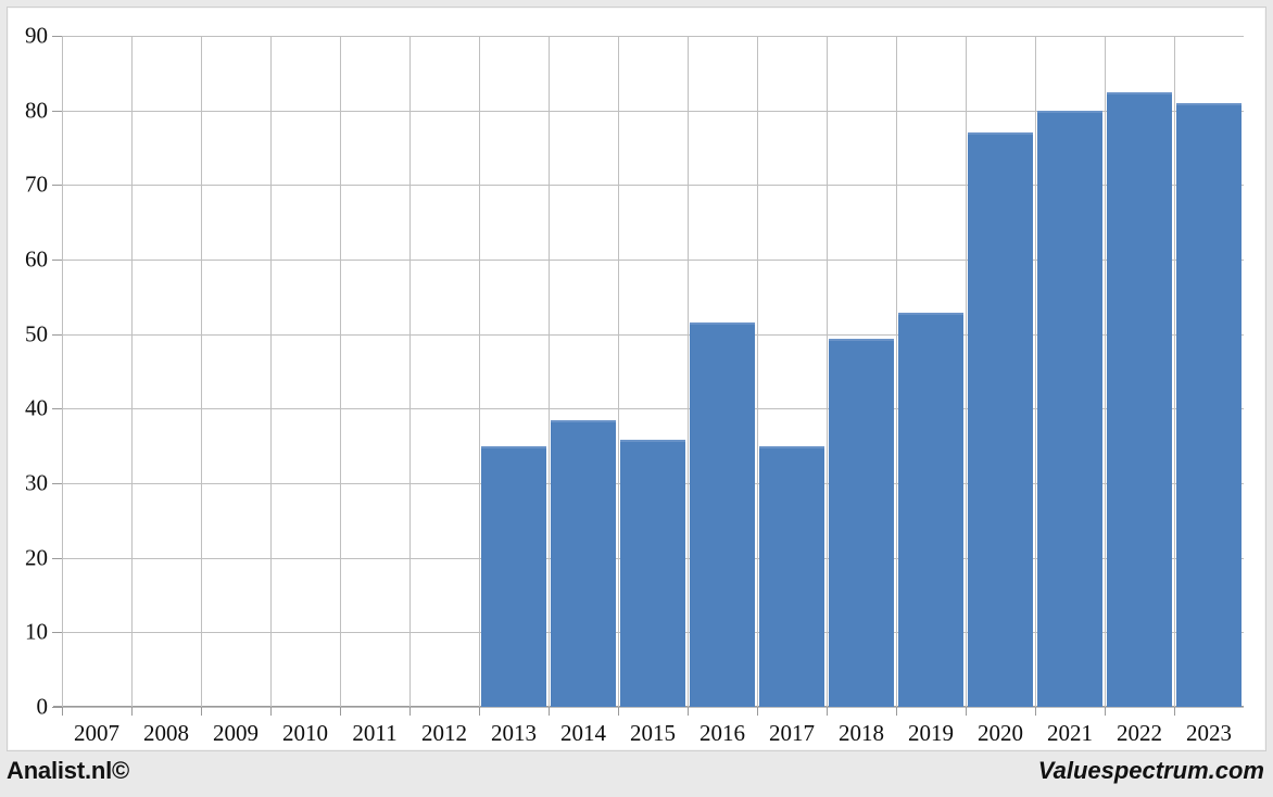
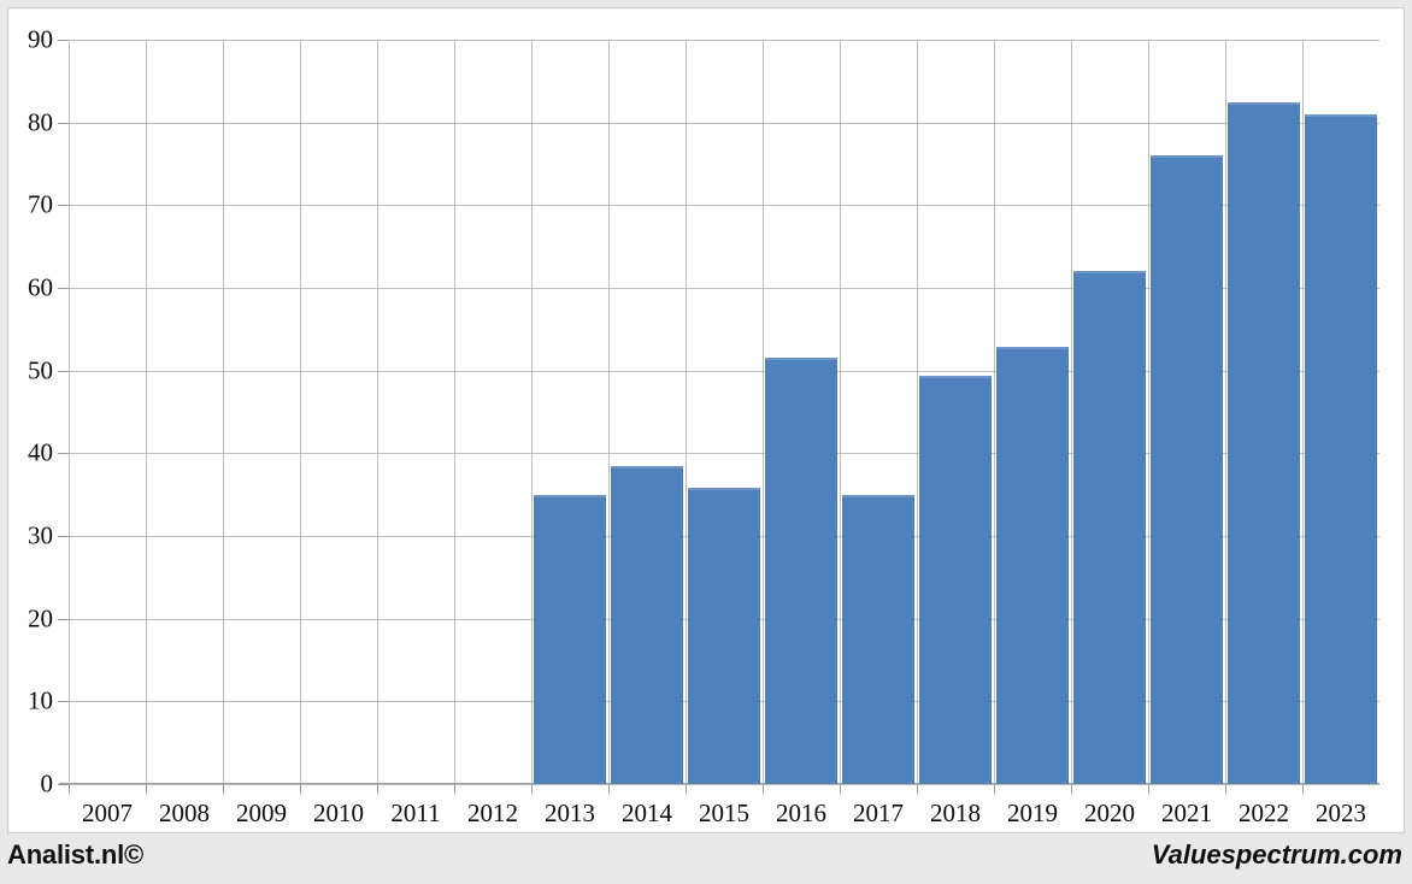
2020: 77 -> 62
2021: 80 -> 76
